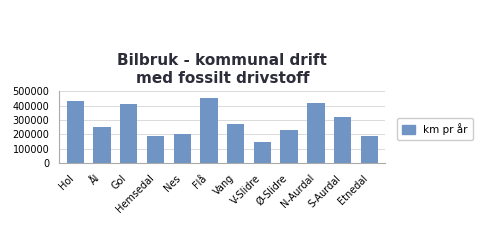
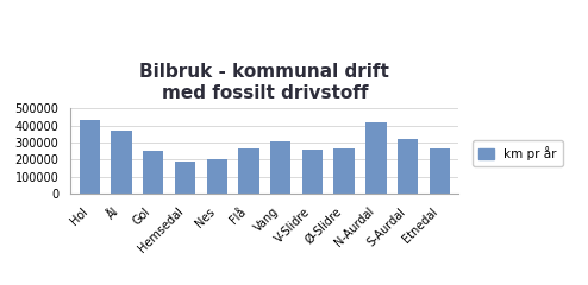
Ål: 250000 -> 370000
Gol: 410000 -> 250000
Flå: 450000 -> 260000
Vang: 270000 -> 310000
V-Slidre: 150000 -> 260000
Ø-Slidre: 230000 -> 270000
Etnedal: 190000 -> 260000
